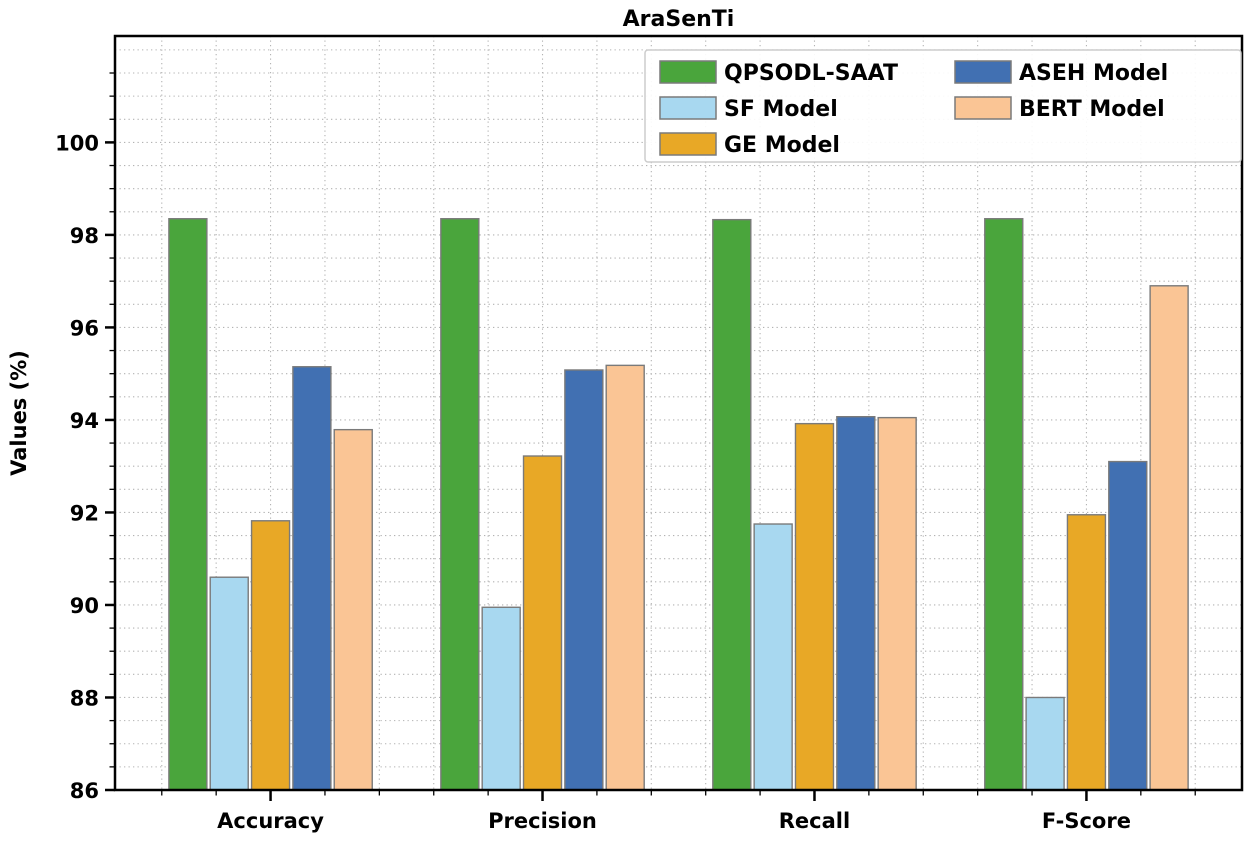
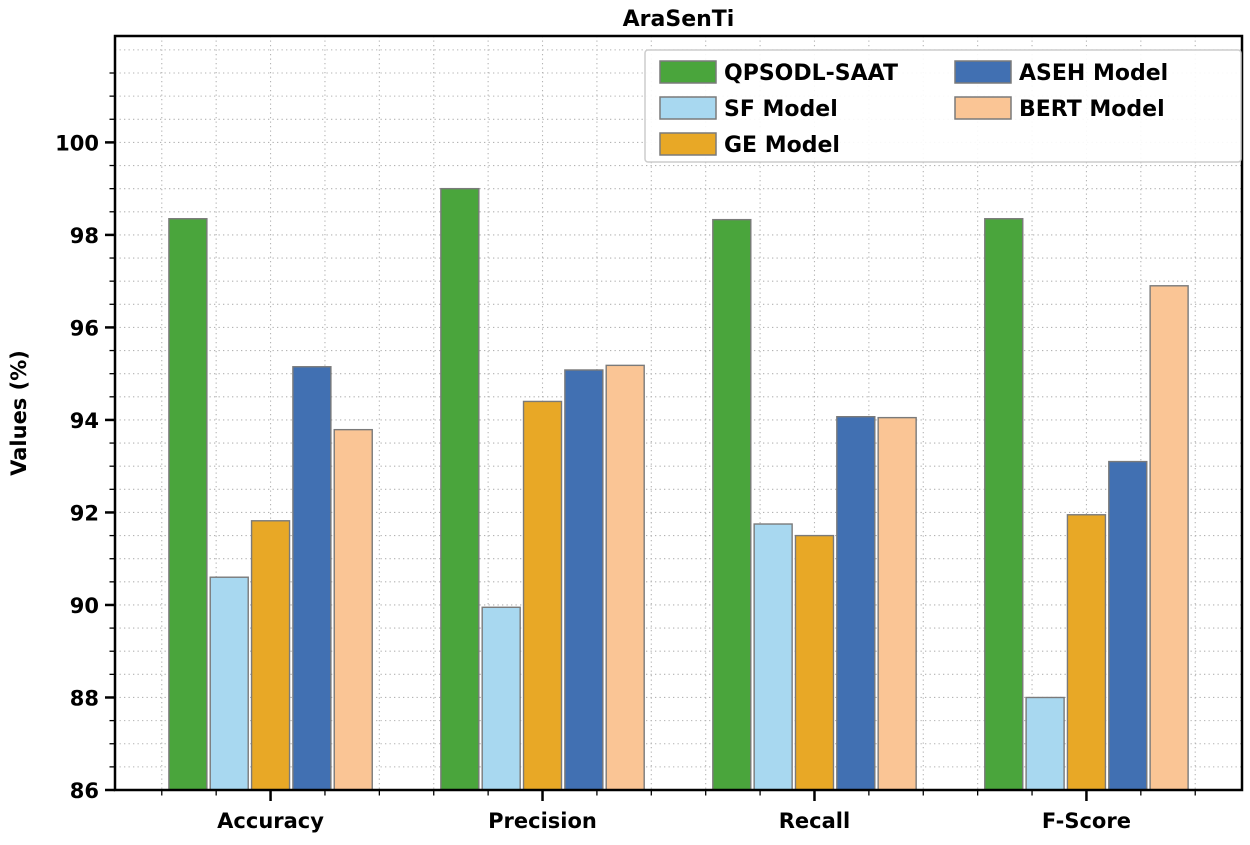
QPSODL-SAAT/Precision: 98.3 -> 99.0
GE Model/Precision: 93.2 -> 94.4
GE Model/Recall: 93.9 -> 91.5
